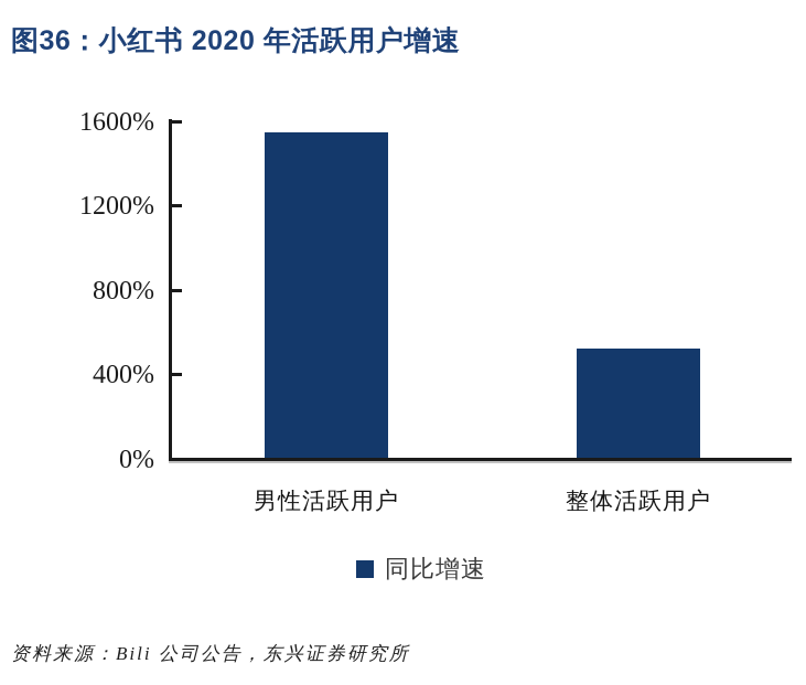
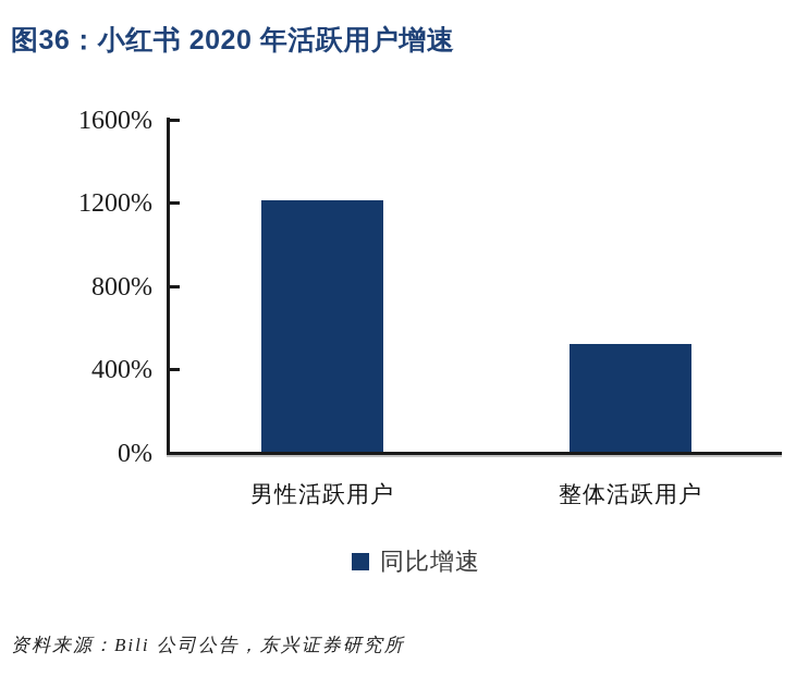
男性活跃用户: 1550% -> 1210%
